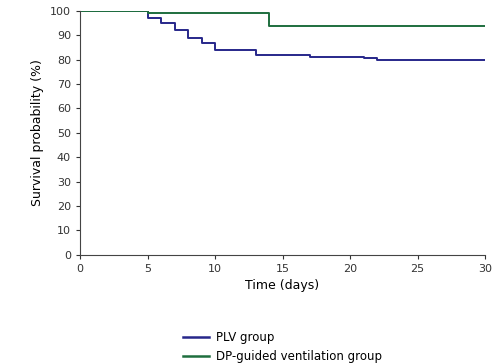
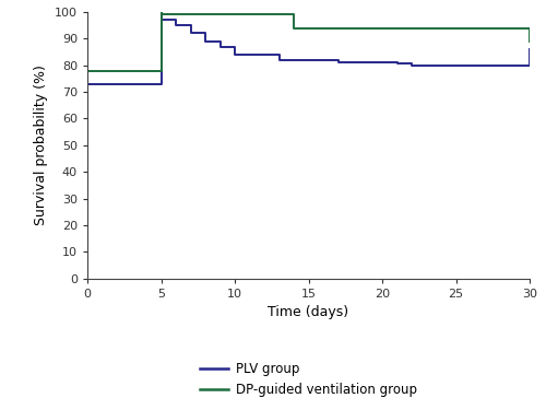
PLV group/0: 100.0 -> 73.0
DP-guided ventilation group/0: 100 -> 78
PLV group/30: 80.0 -> 86.0
DP-guided ventilation group/30: 94 -> 89
